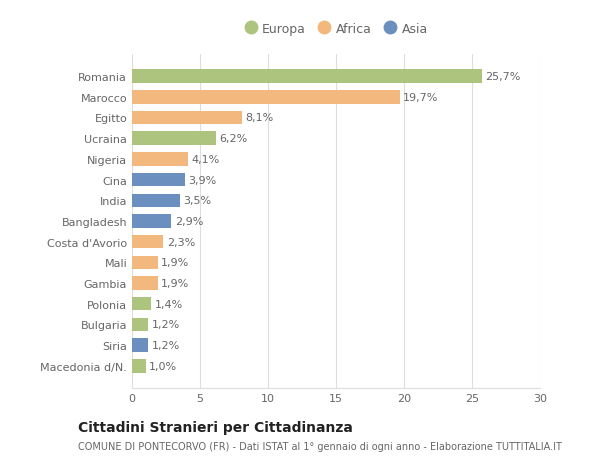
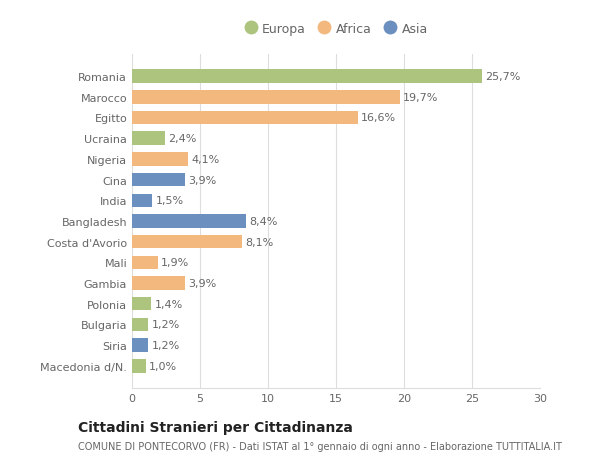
Egitto: 8,1% -> 16,6%
Ucraina: 6,2% -> 2,4%
India: 3,5% -> 1,5%
Bangladesh: 2,9% -> 8,4%
Costa d'Avorio: 2,3% -> 8,1%
Gambia: 1,9% -> 3,9%
